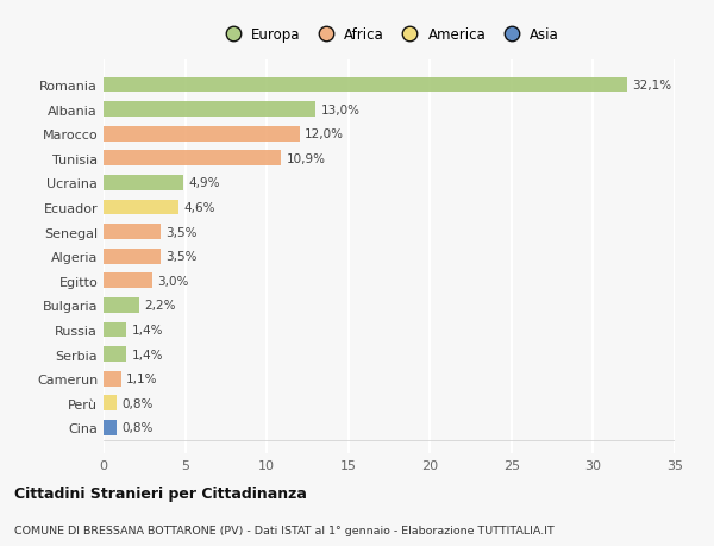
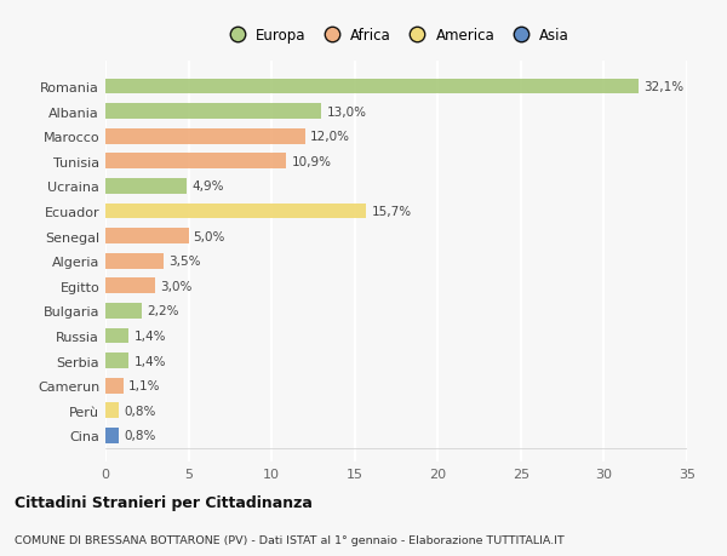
Ecuador: 4,6% -> 15,7%
Senegal: 3,5% -> 5,0%
